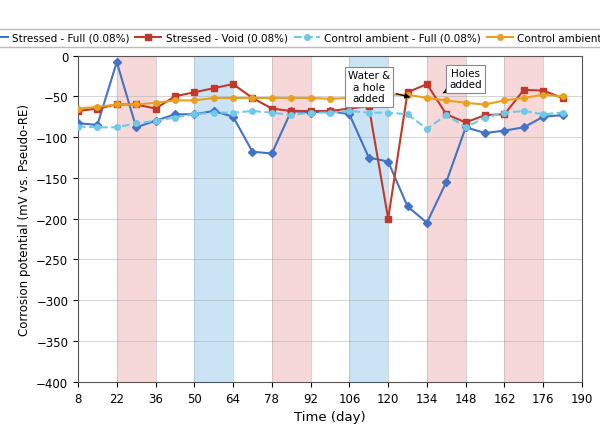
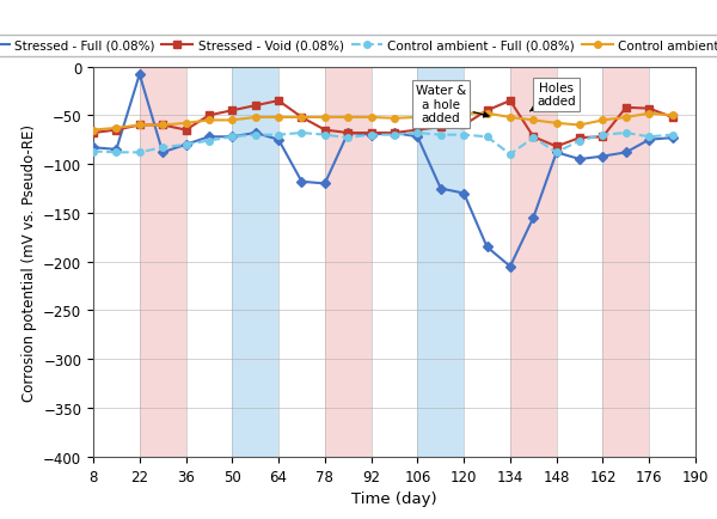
Stressed - Void (0.08%)/120: -200 -> -60
